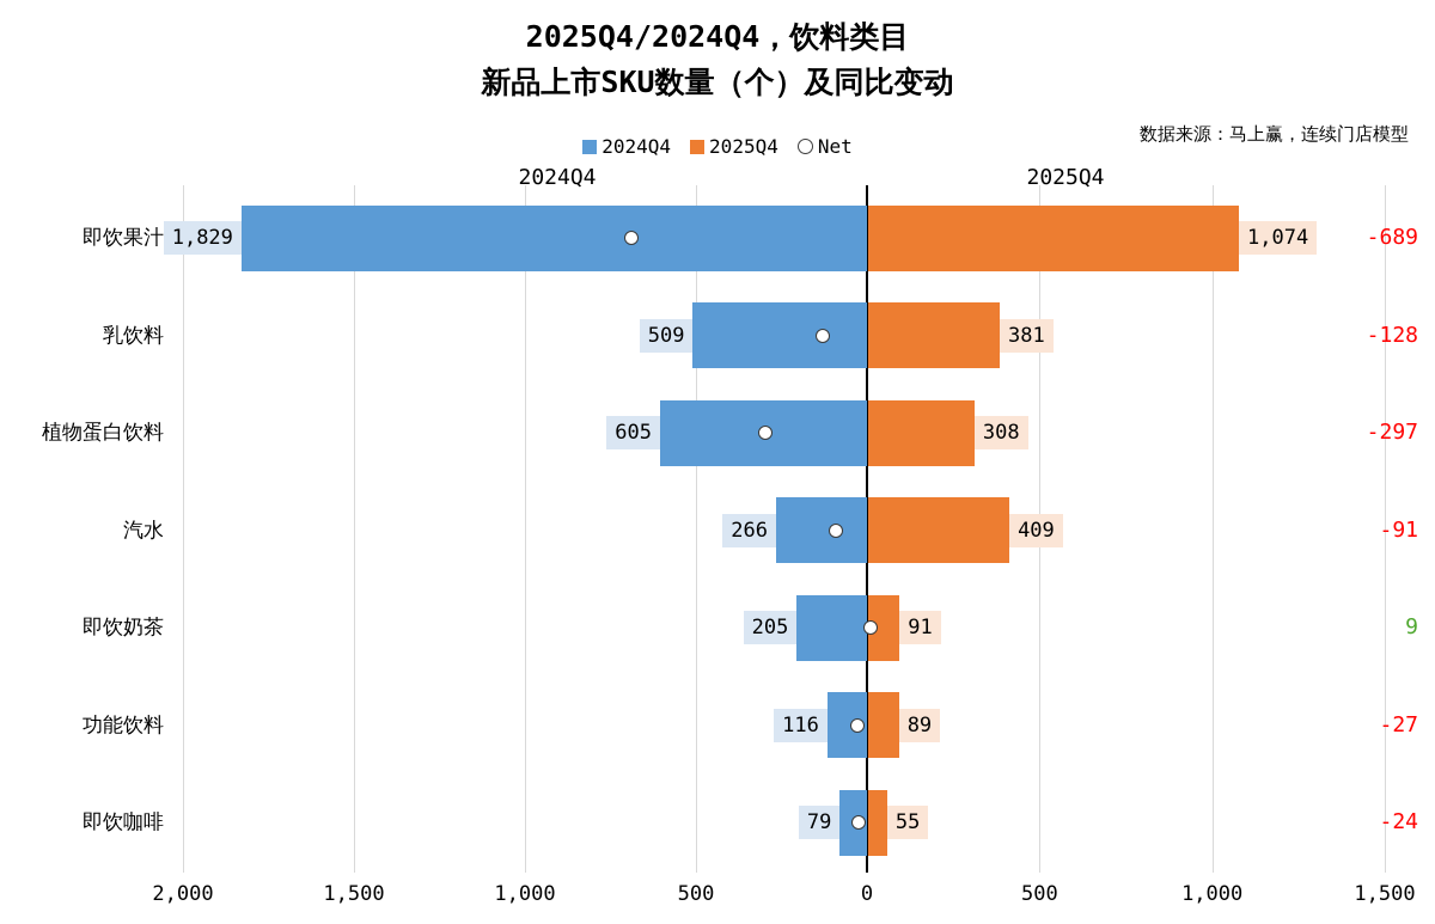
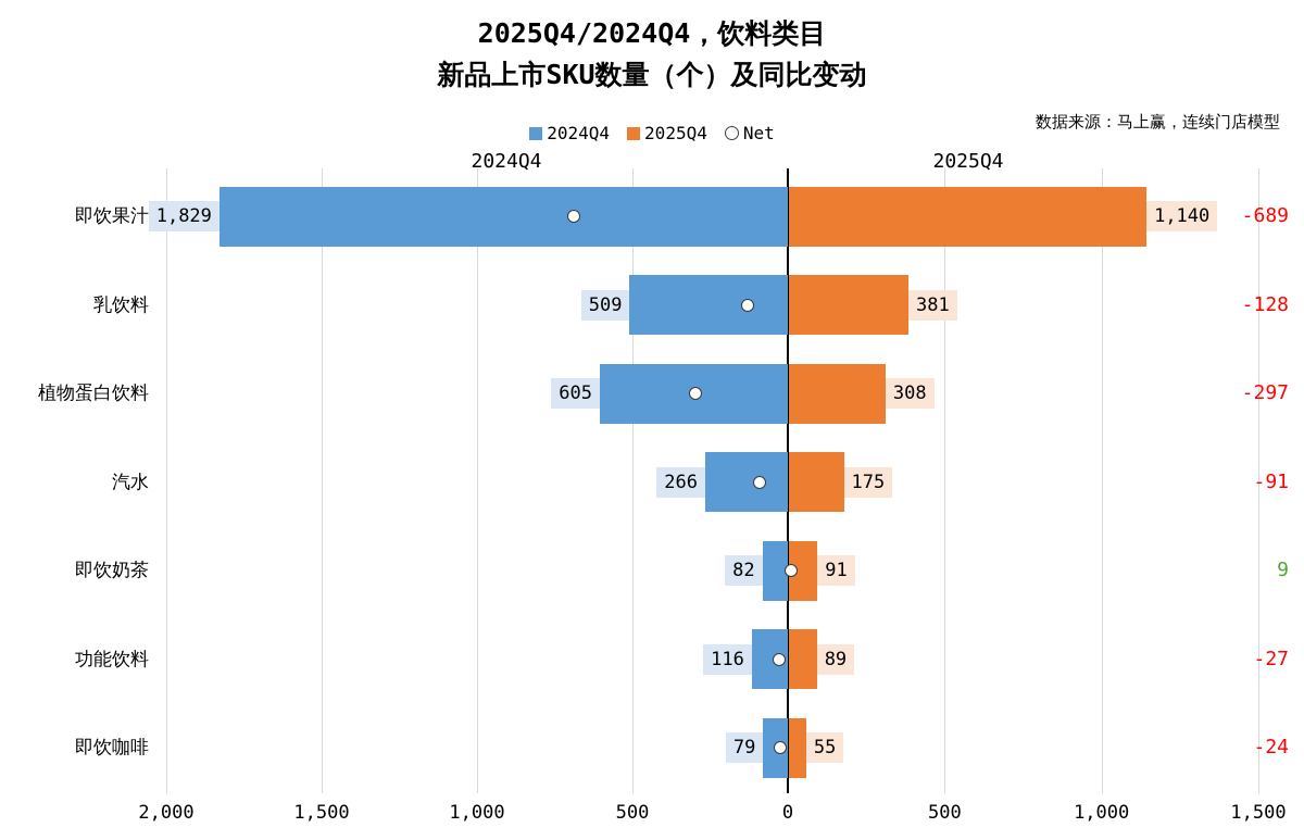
2025Q4/即饮果汁: 1,074 -> 1,140
2025Q4/汽水: 409 -> 175
2024Q4/即饮奶茶: 205 -> 82
